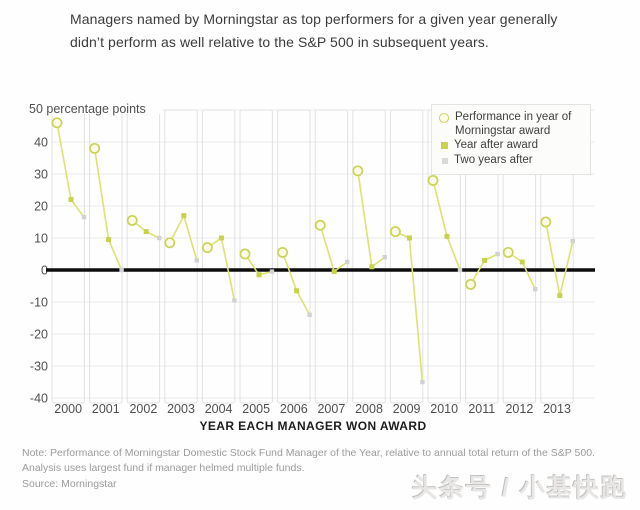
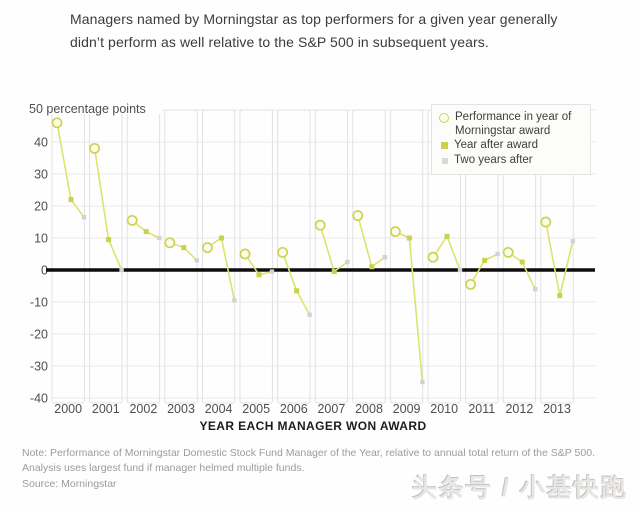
Year after award/2003: 17 -> 7
Performance in year of Morningstar award/2008: 31 -> 17
Performance in year of Morningstar award/2010: 28 -> 4
